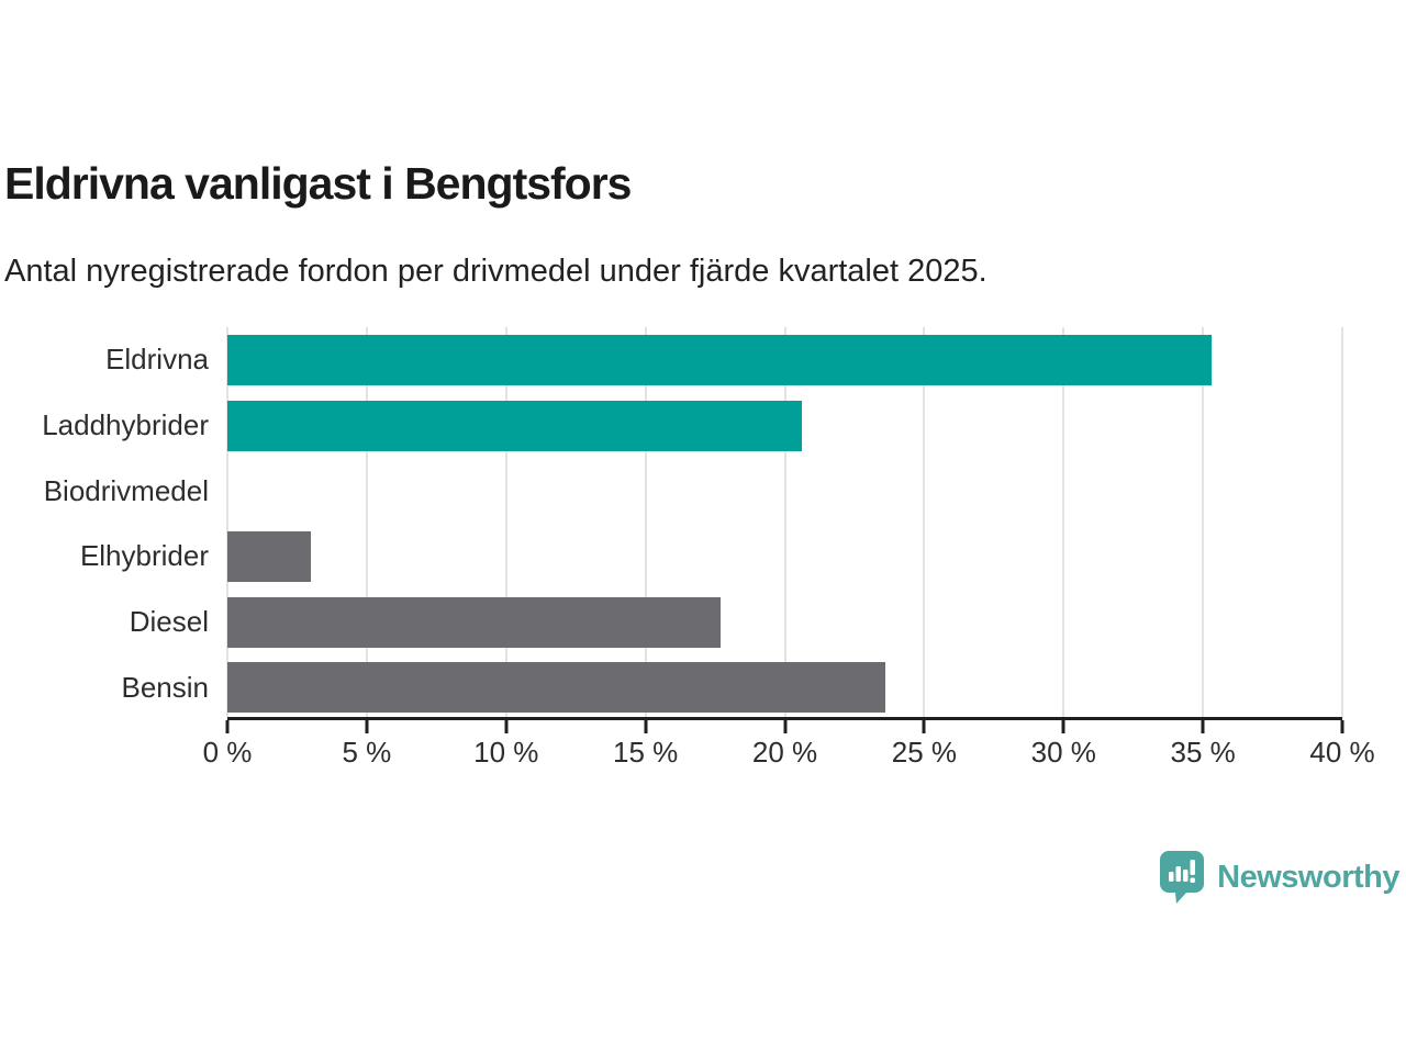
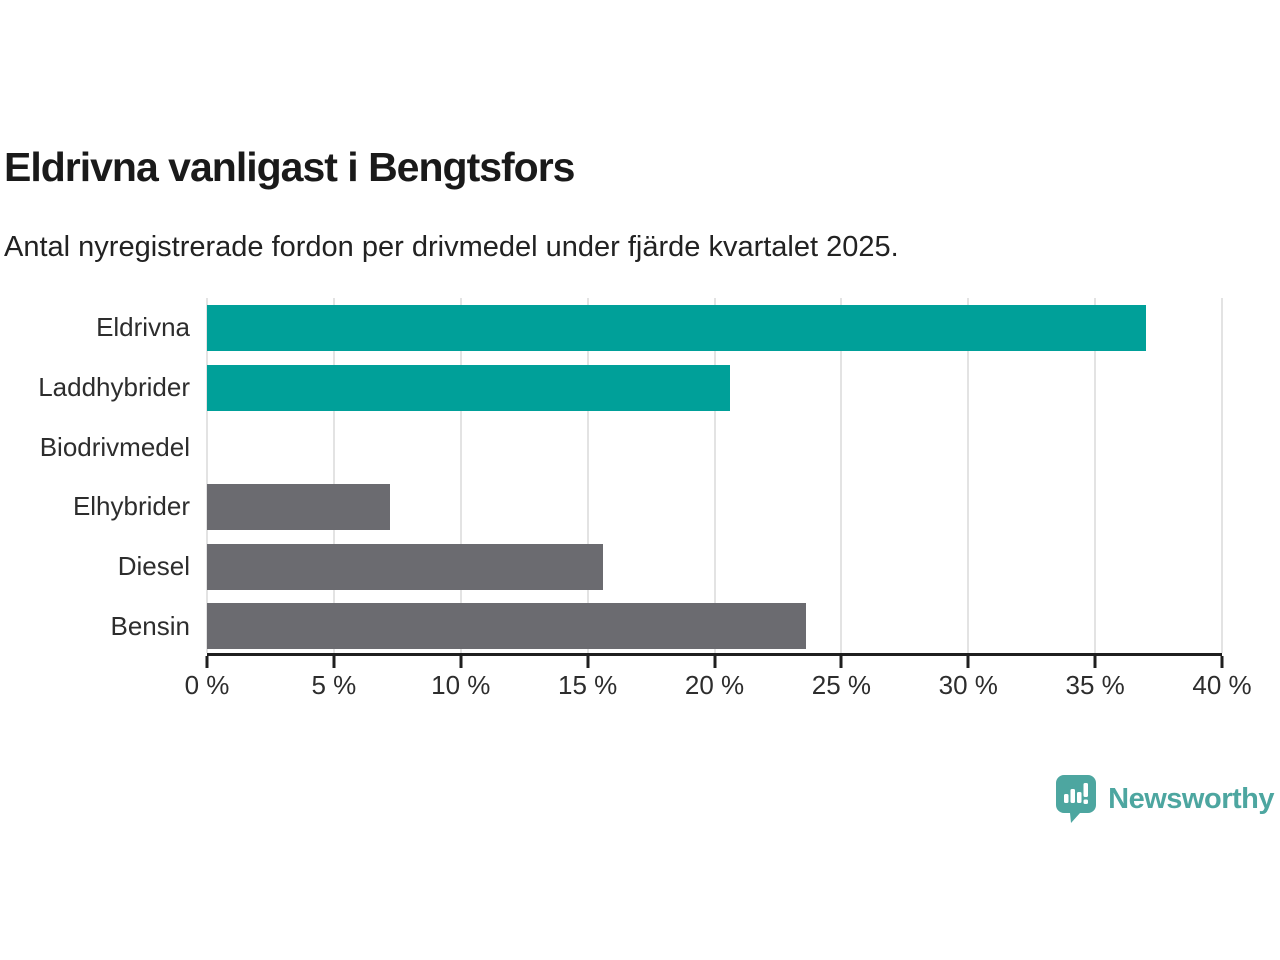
Eldrivna: 35.3% -> 37.0%
Elhybrider: 3.0% -> 7.2%
Diesel: 17.7% -> 15.6%
